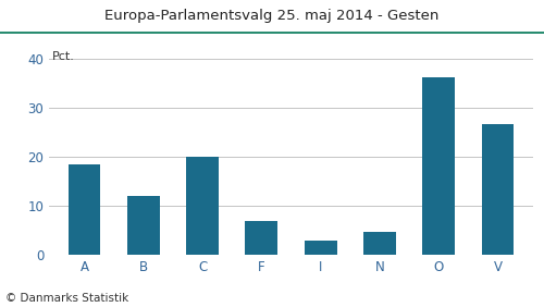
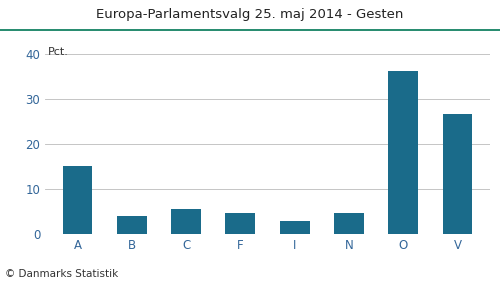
A: 18.5 -> 15.1
B: 12.0 -> 4.0
C: 20.0 -> 5.6
F: 7.0 -> 4.6
